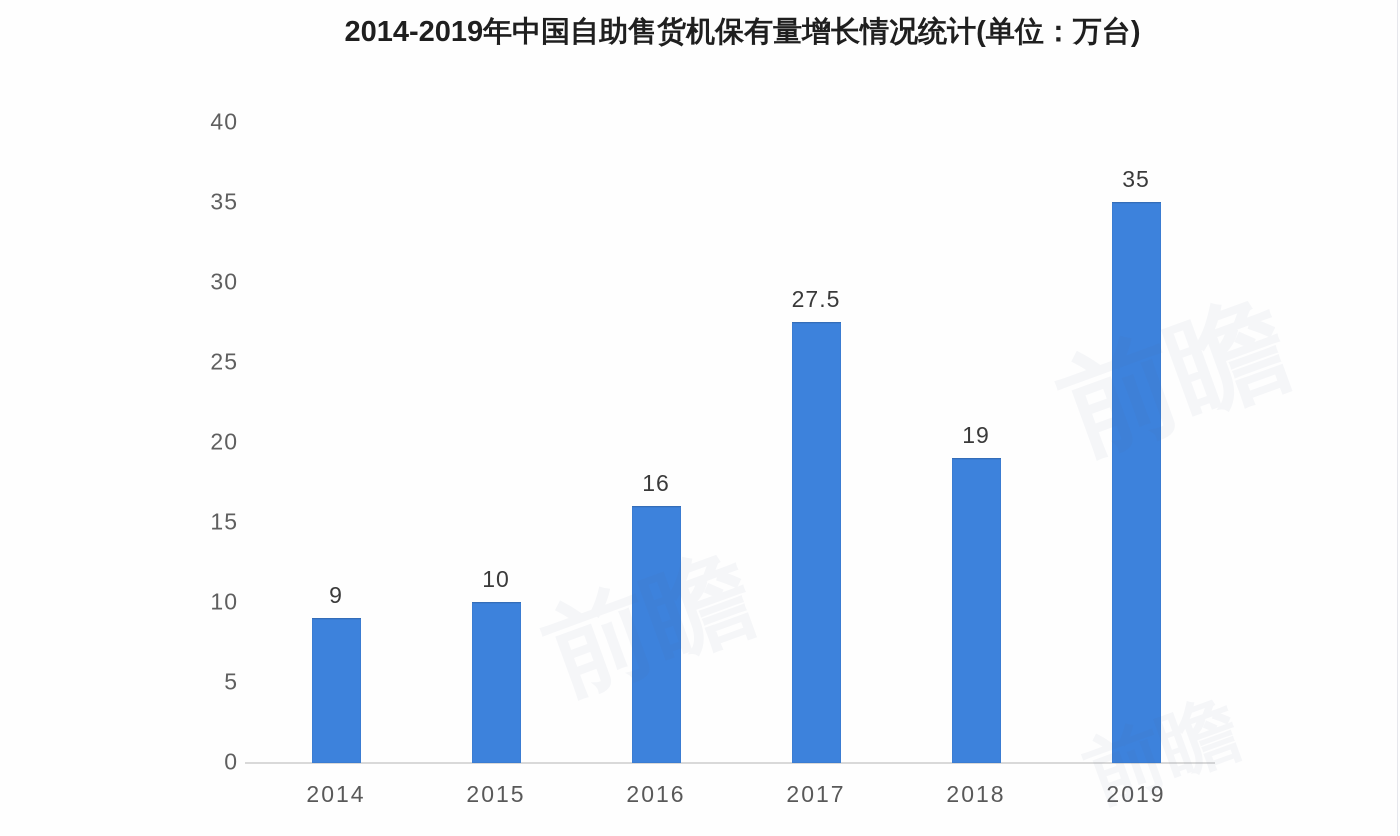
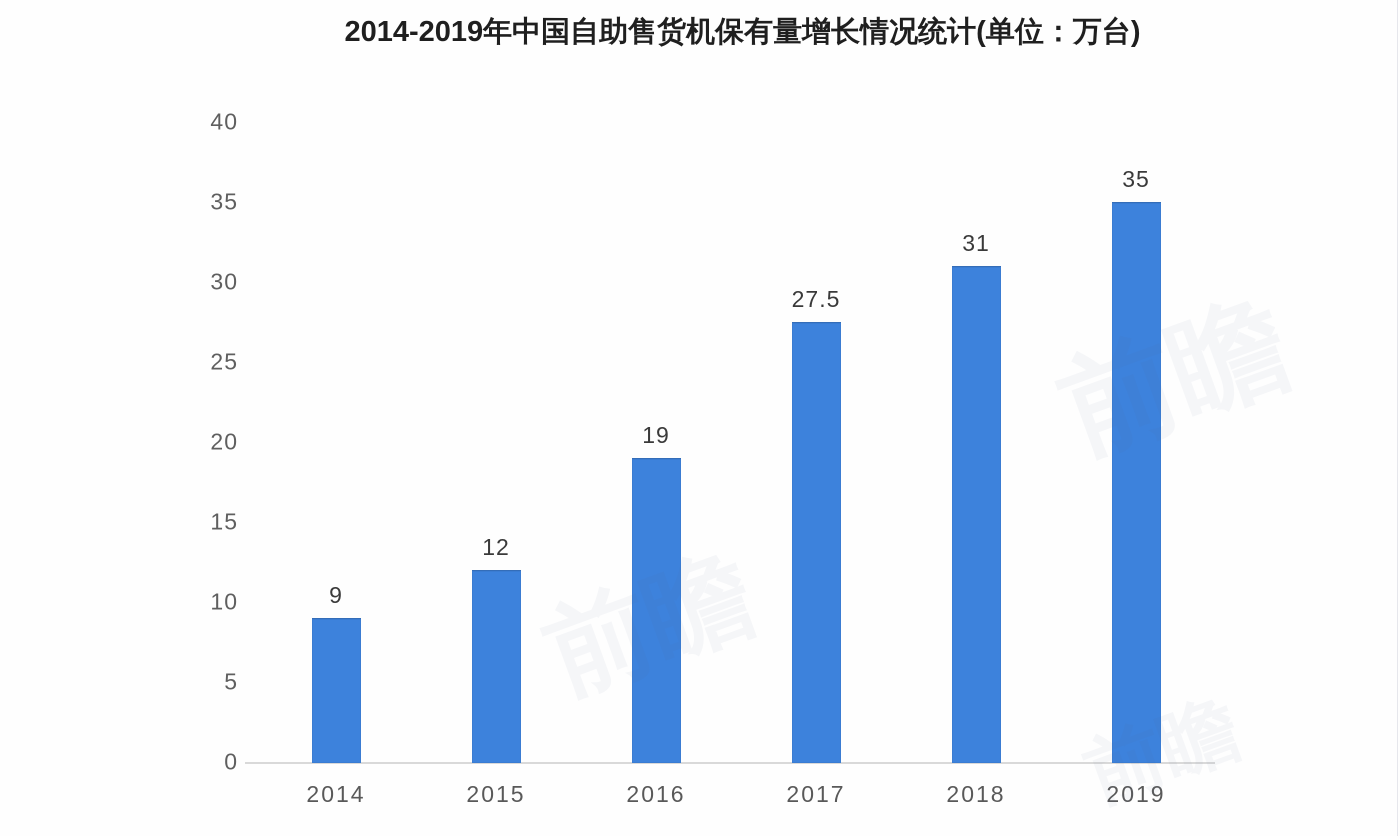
2015: 10 -> 12
2016: 16 -> 19
2018: 19 -> 31
